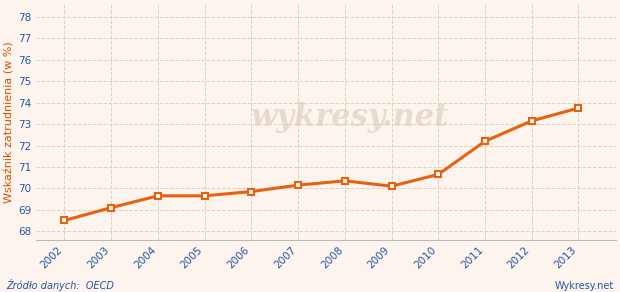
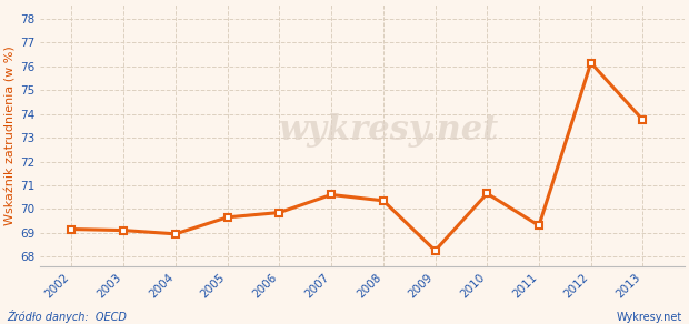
2002: 68.50 -> 69.15
2004: 69.65 -> 68.95
2007: 70.15 -> 70.60
2009: 70.10 -> 68.25
2011: 72.20 -> 69.30
2012: 73.15 -> 76.15
